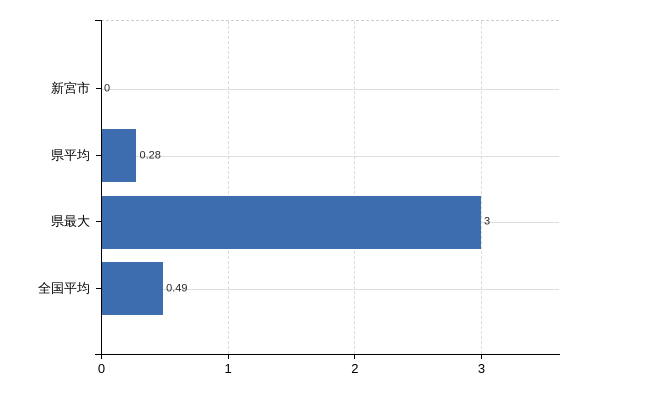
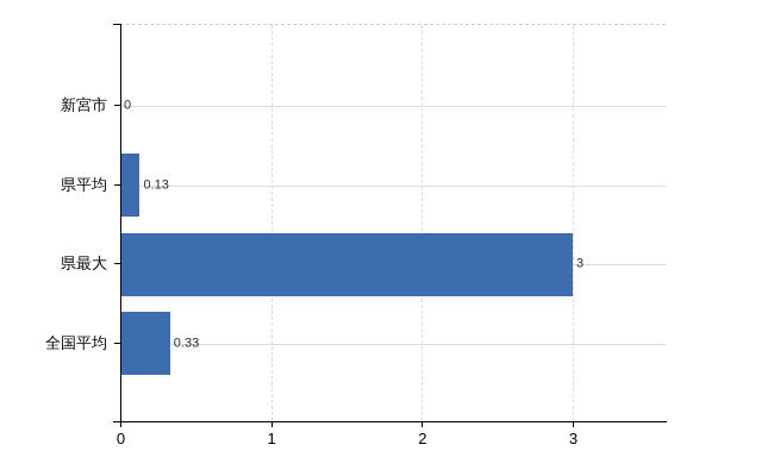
県平均: 0.28 -> 0.13
全国平均: 0.49 -> 0.33
